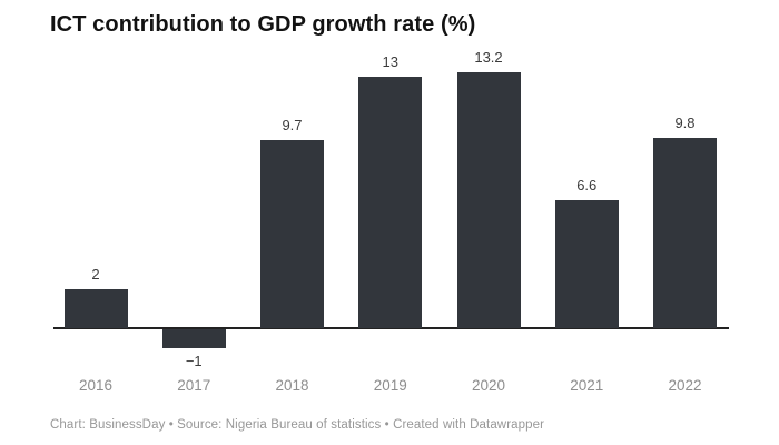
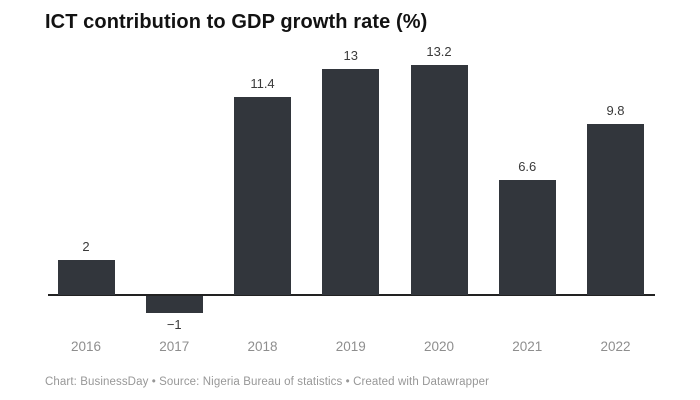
2018: 9.7 -> 11.4
